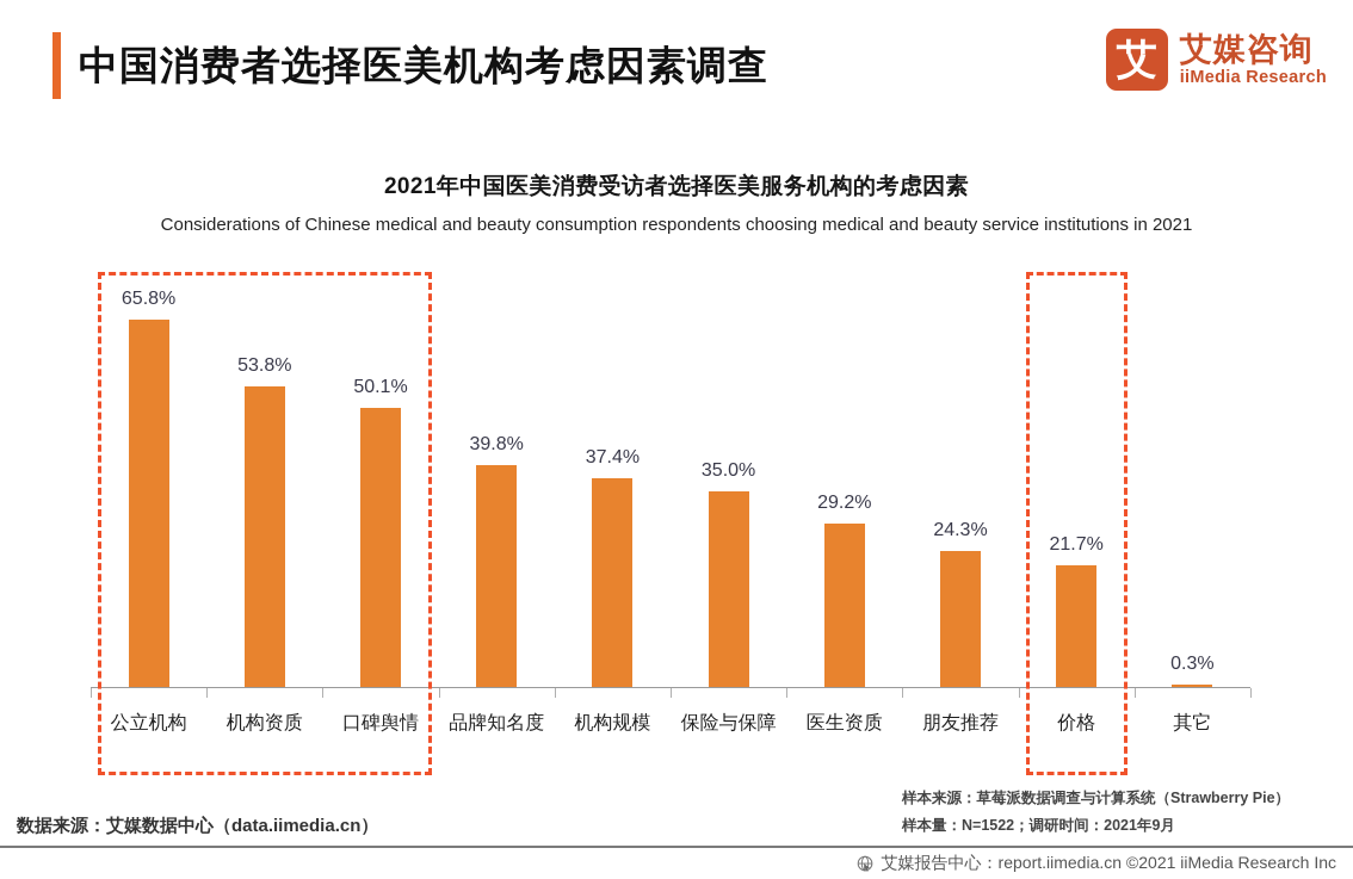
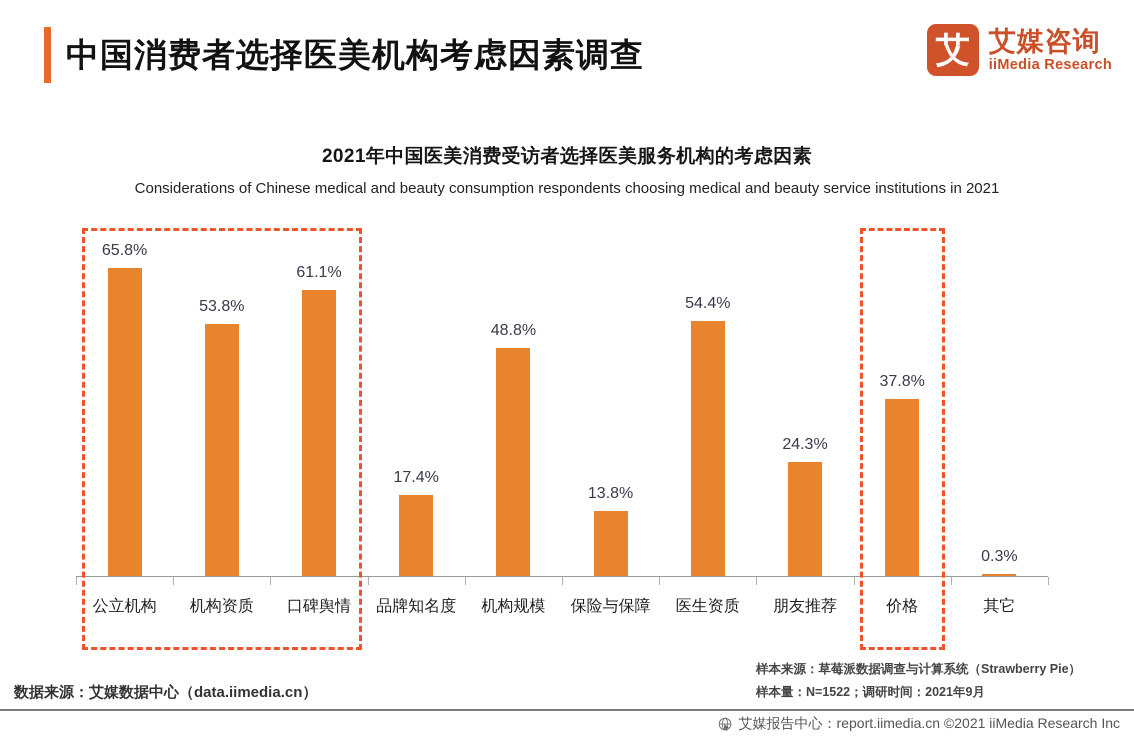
口碑舆情: 50.1% -> 61.1%
品牌知名度: 39.8% -> 17.4%
机构规模: 37.4% -> 48.8%
保险与保障: 35.0% -> 13.8%
医生资质: 29.2% -> 54.4%
价格: 21.7% -> 37.8%
